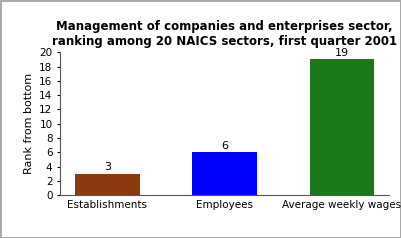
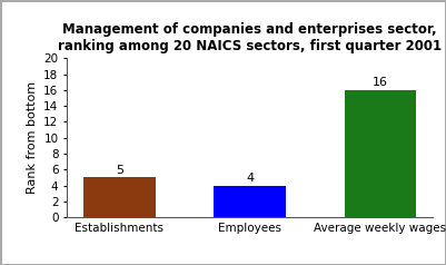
Establishments: 3 -> 5
Employees: 6 -> 4
Average weekly wages: 19 -> 16
